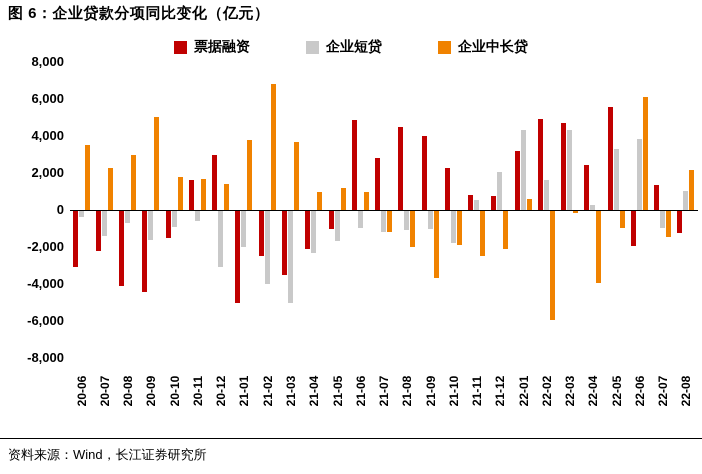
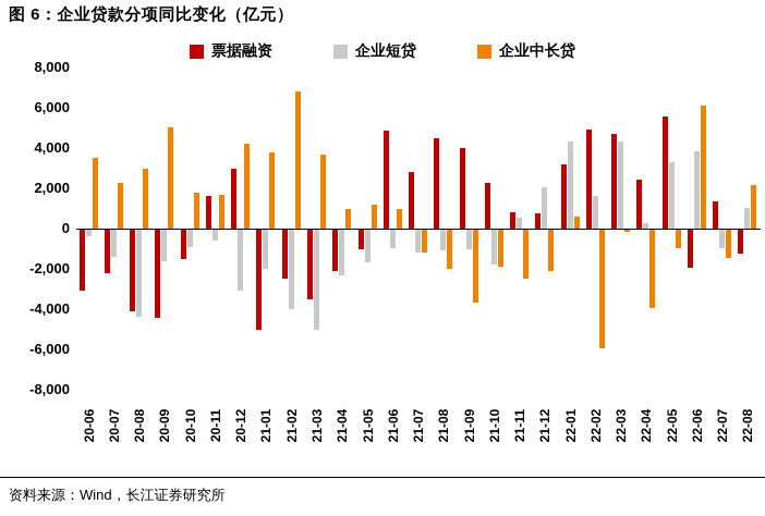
企业短贷/20-08: -700 -> -4400
企业中长贷/20-12: 1400 -> 4200
